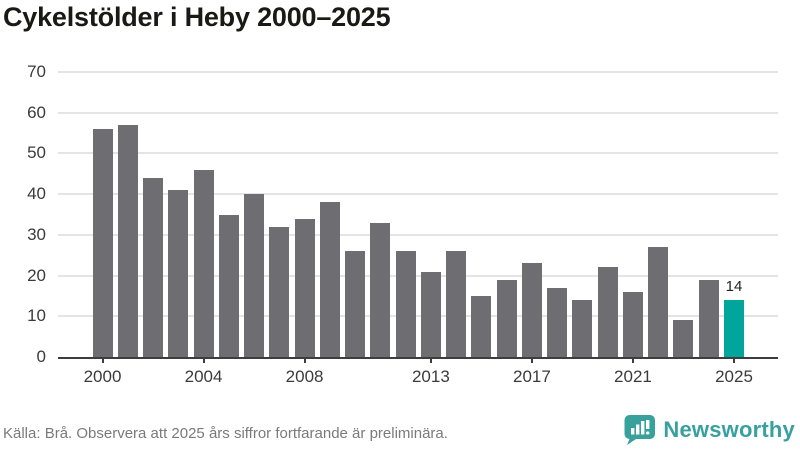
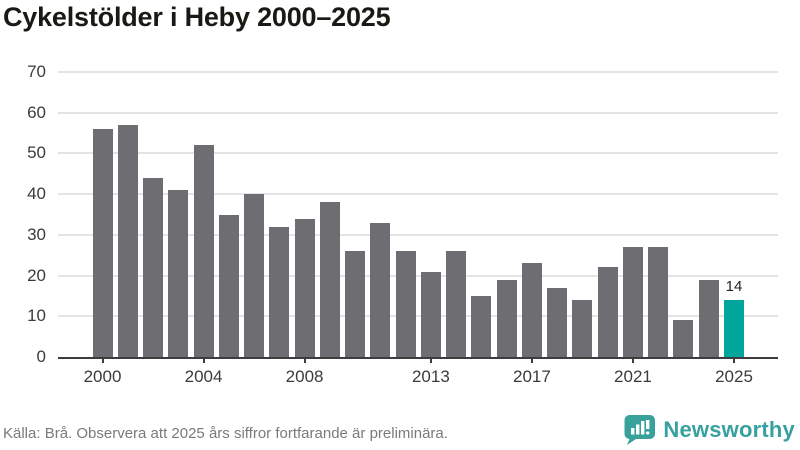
2004: 46 -> 52
2021: 16 -> 27
